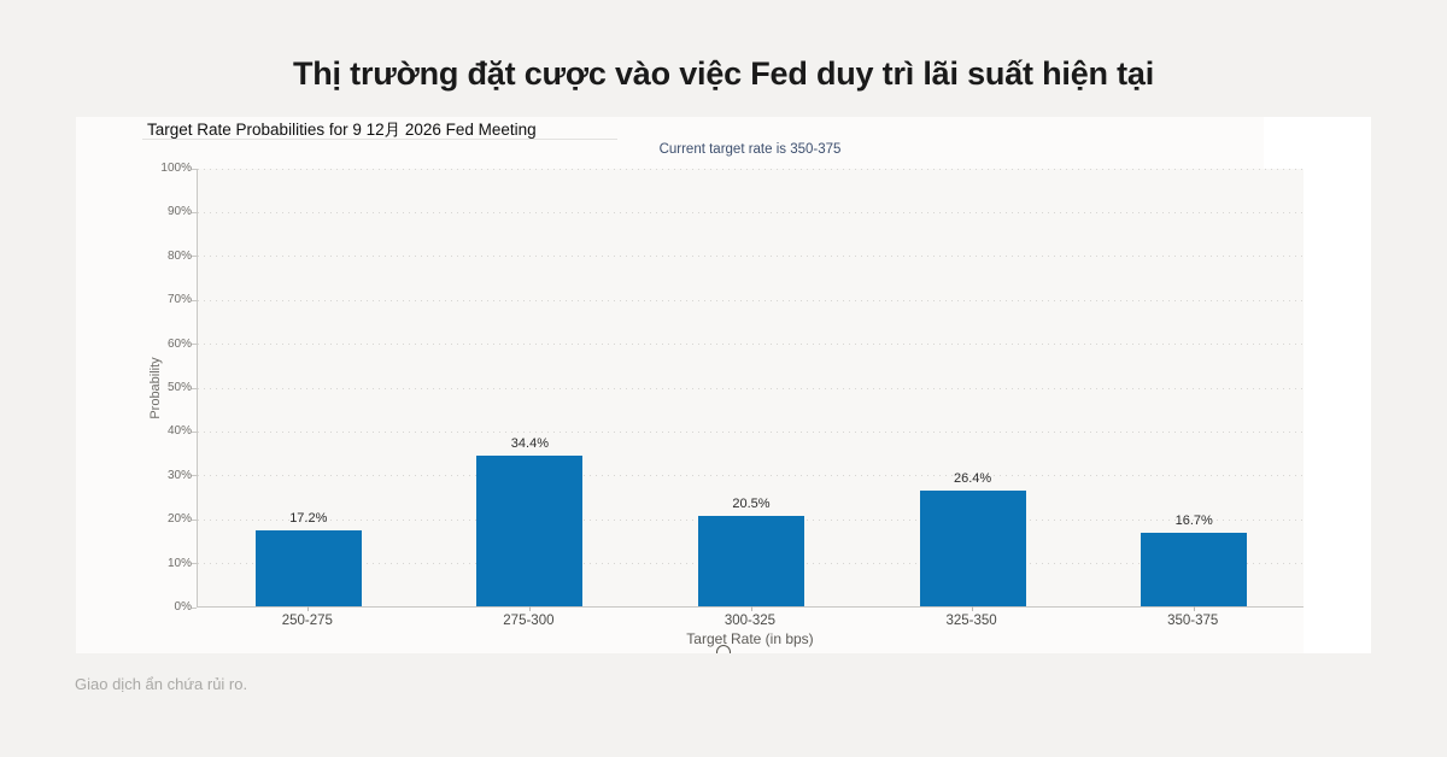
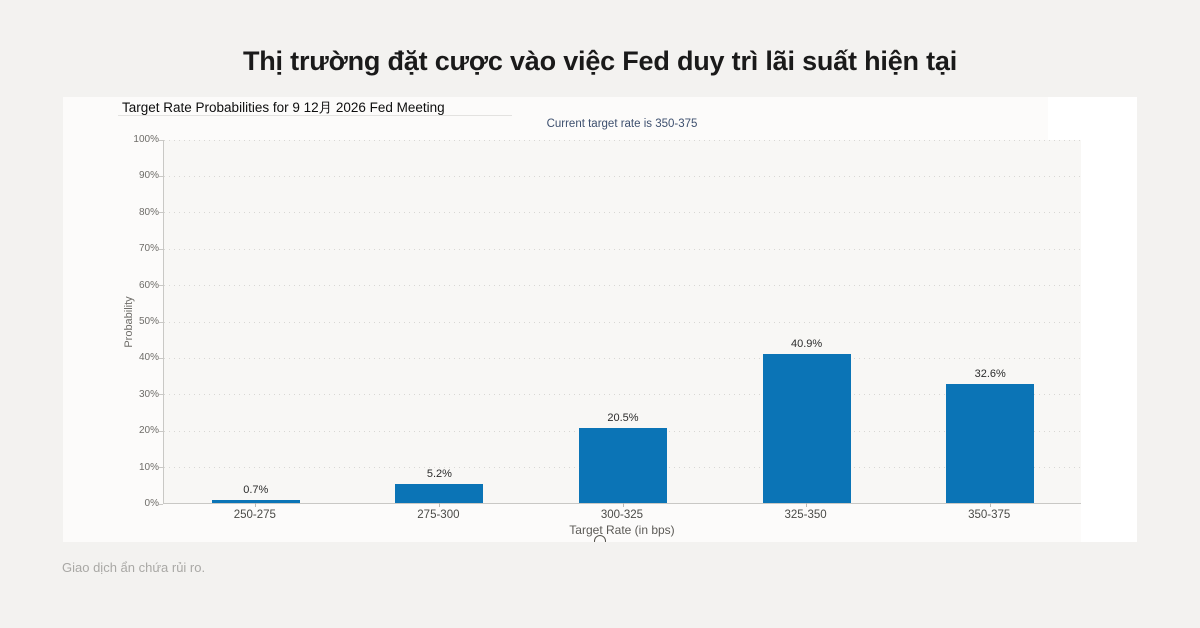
250-275: 17.2% -> 0.7%
275-300: 34.4% -> 5.2%
325-350: 26.4% -> 40.9%
350-375: 16.7% -> 32.6%
